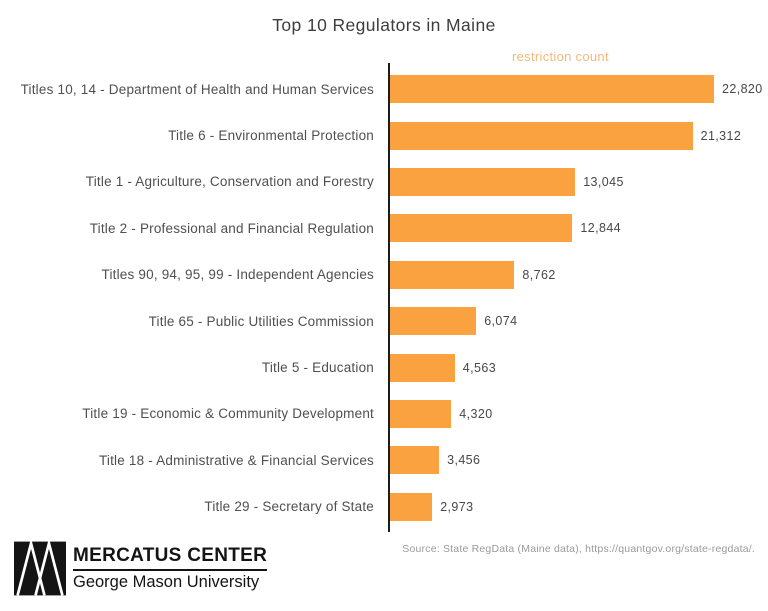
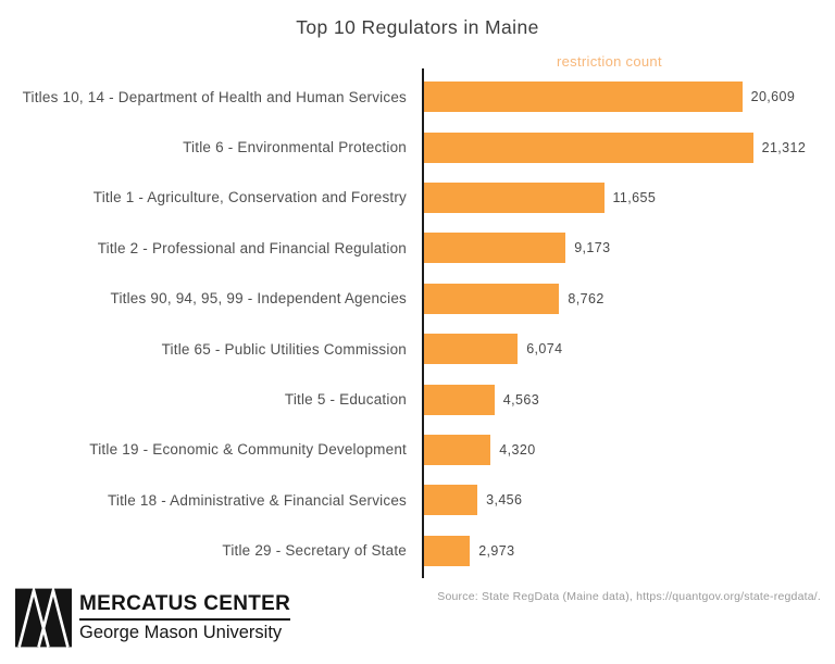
Titles 10, 14 - Department of Health and Human Services: 22,820 -> 20,609
Title 1 - Agriculture, Conservation and Forestry: 13,045 -> 11,655
Title 2 - Professional and Financial Regulation: 12,844 -> 9,173
